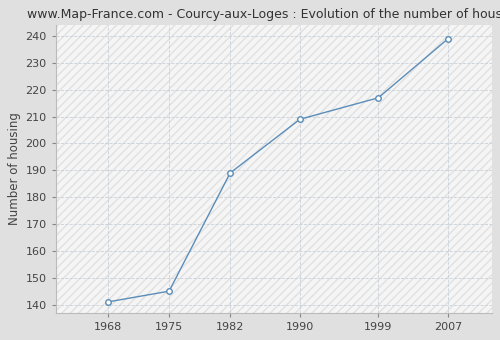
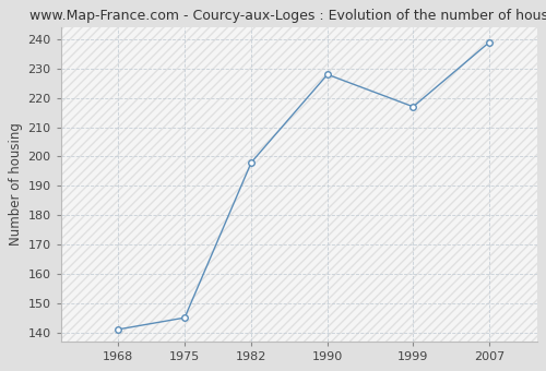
1982: 189 -> 198
1990: 209 -> 228
